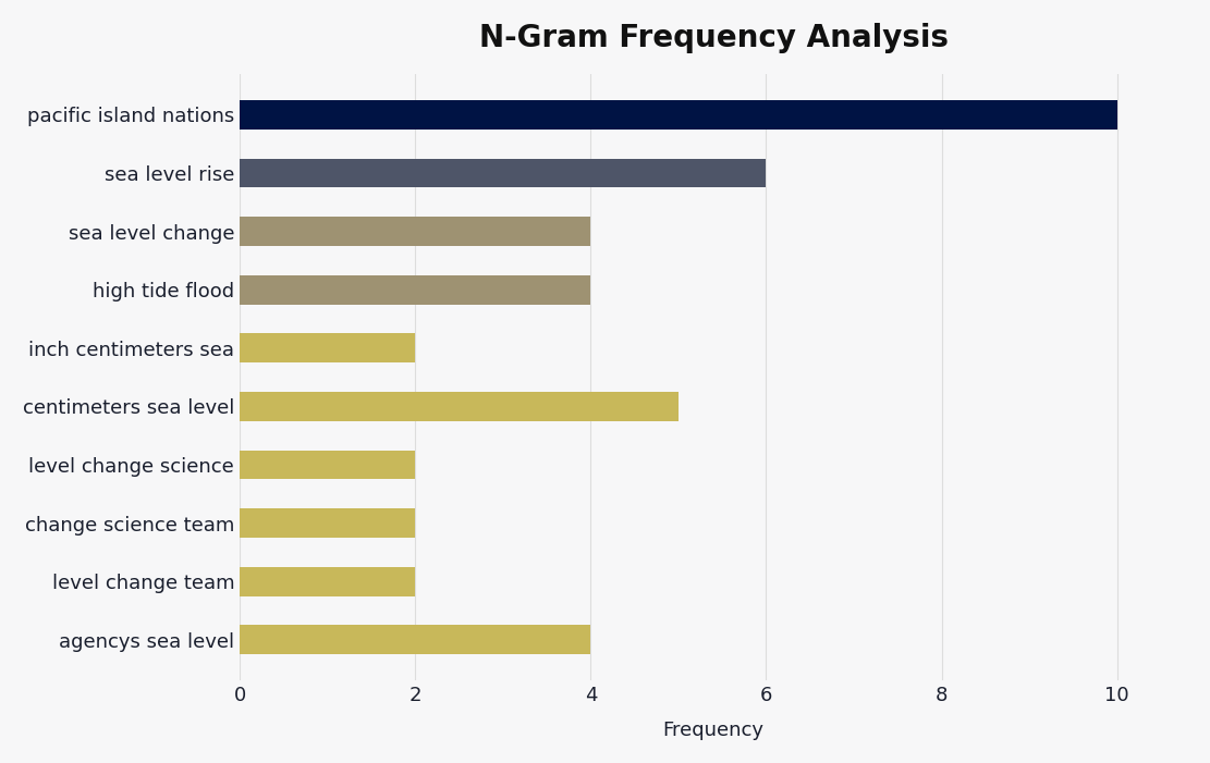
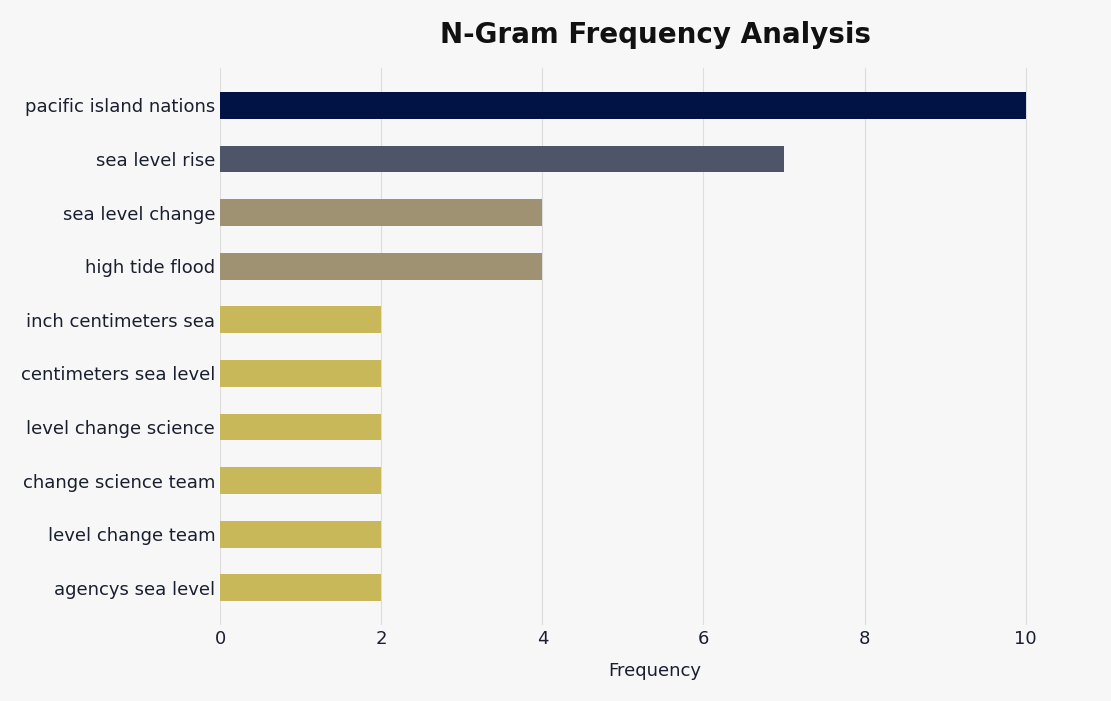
sea level rise: 6 -> 7
centimeters sea level: 5 -> 2
agencys sea level: 4 -> 2
